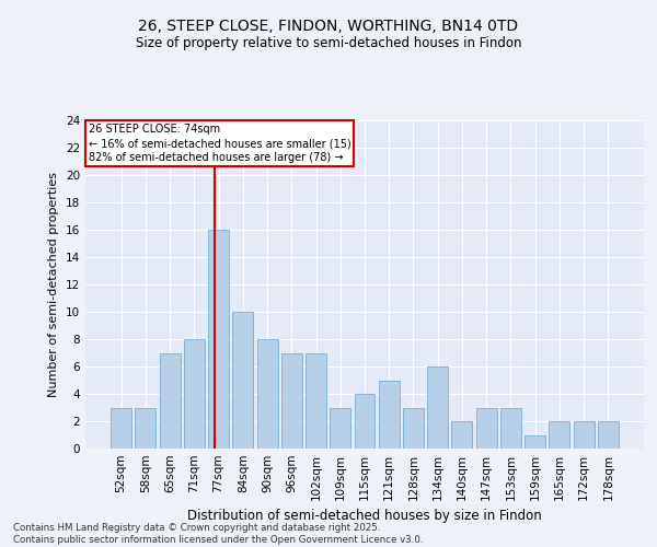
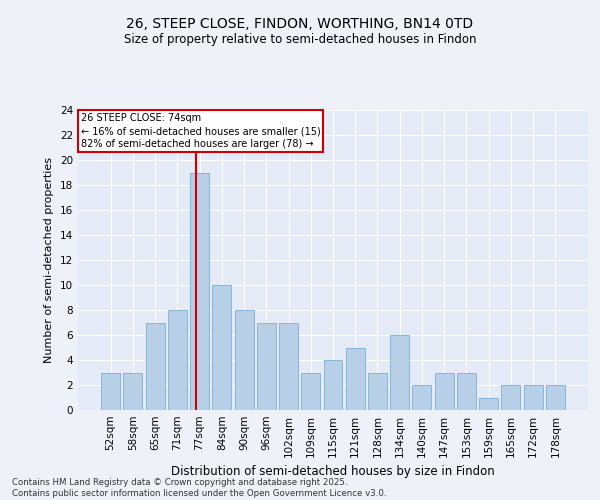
77sqm: 16 -> 19
